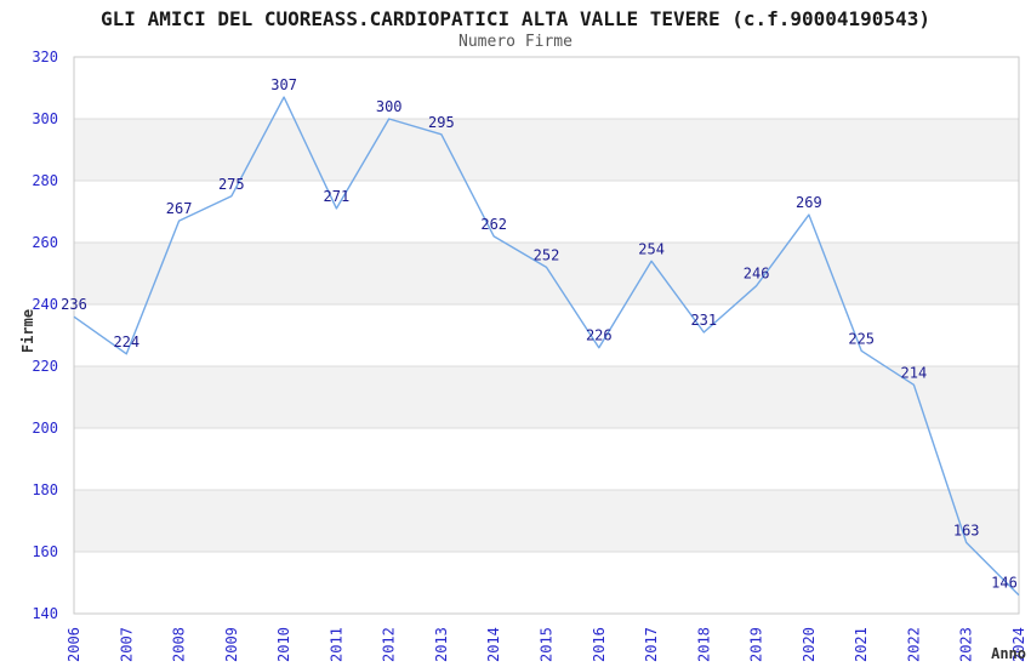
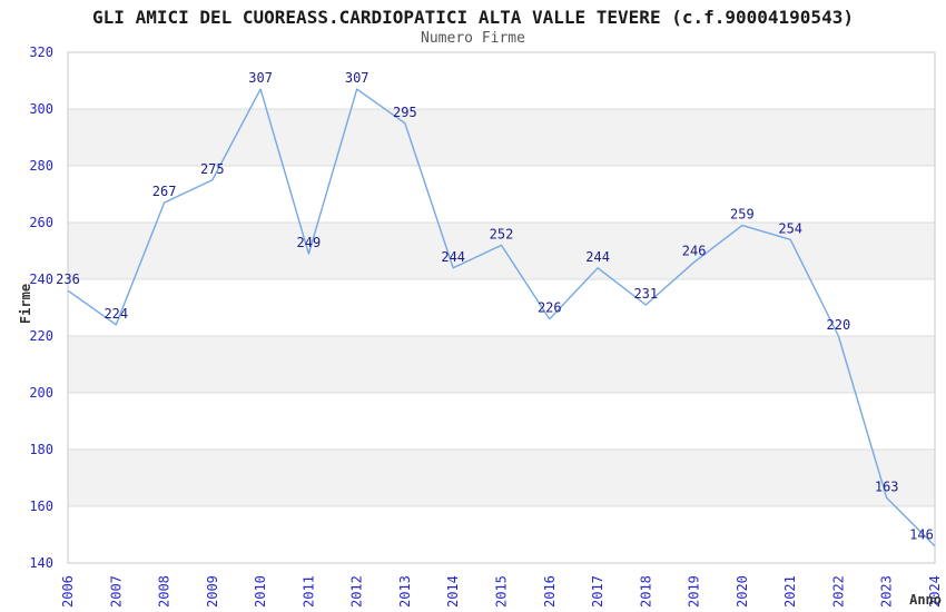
2011: 271 -> 249
2012: 300 -> 307
2014: 262 -> 244
2017: 254 -> 244
2020: 269 -> 259
2021: 225 -> 254
2022: 214 -> 220
